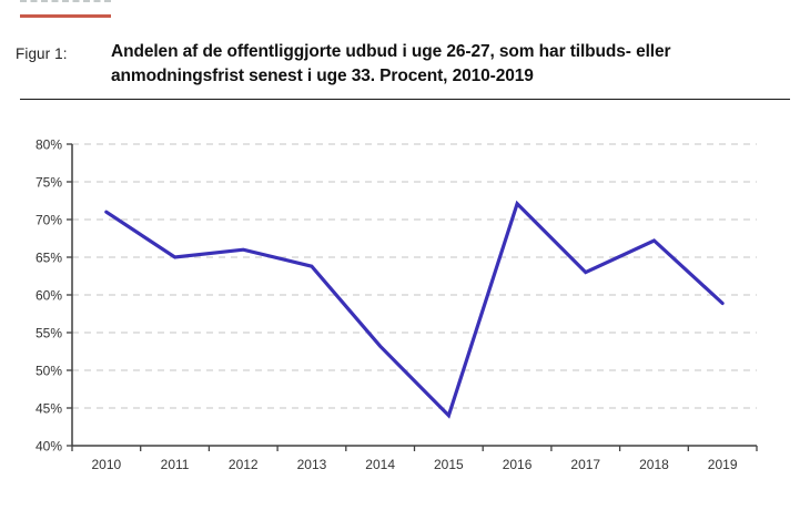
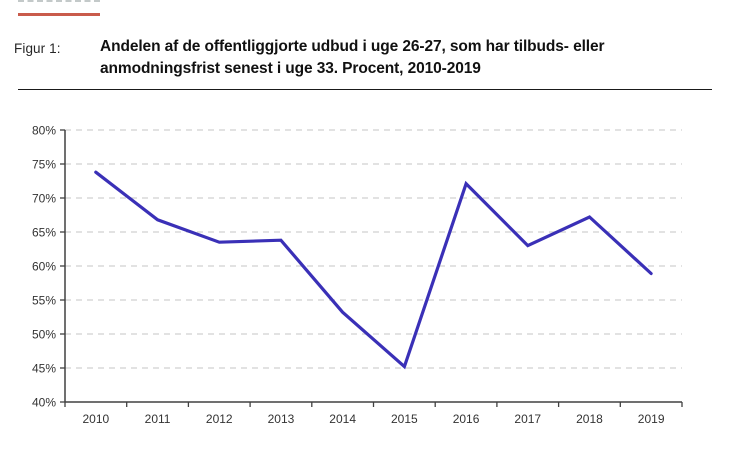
2010: 71% -> 74%
2011: 65% -> 67%
2012: 66% -> 64%
2015: 44% -> 45%
